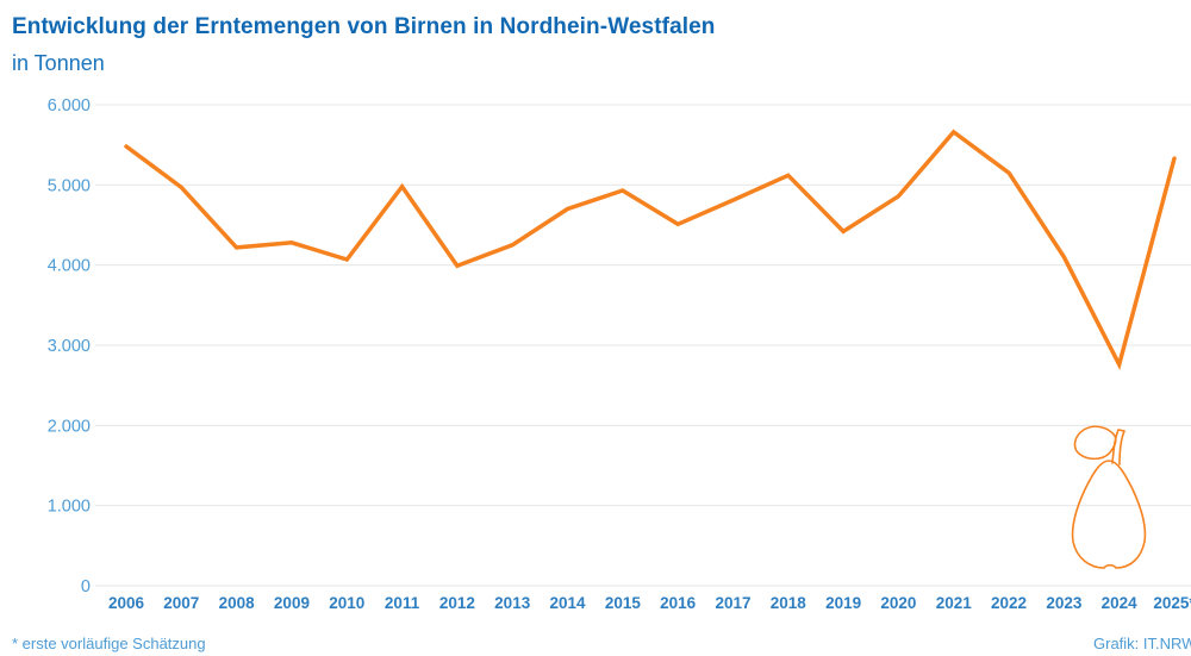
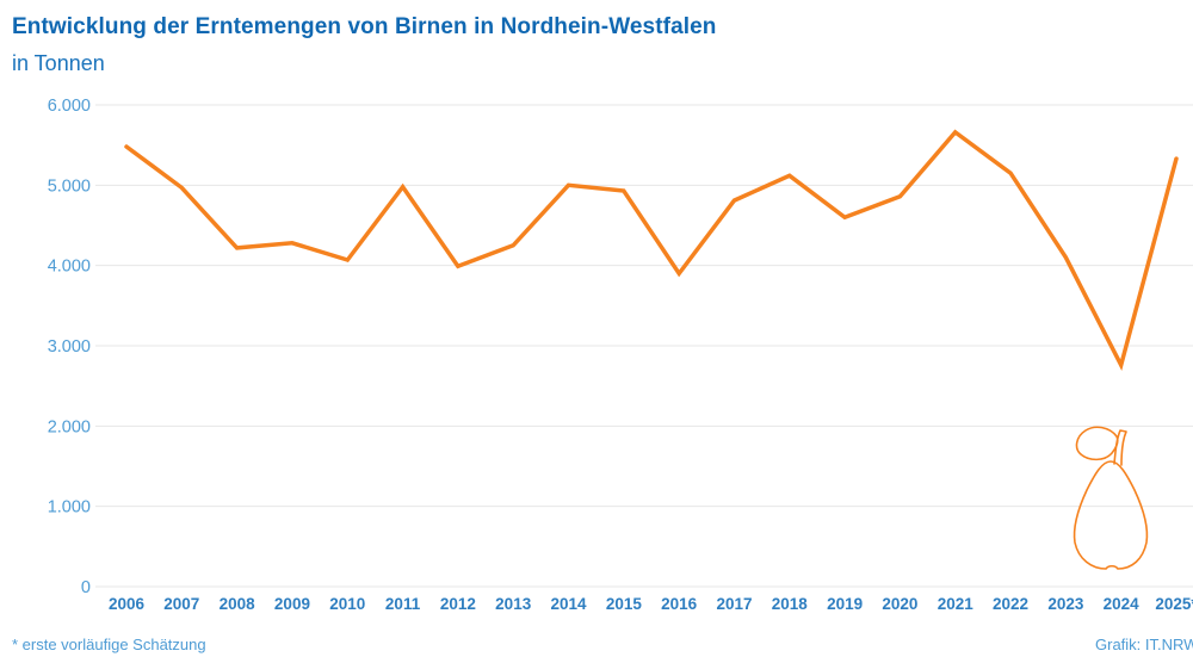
2014: 4700 -> 5000
2016: 4500 -> 3900
2019: 4400 -> 4600
